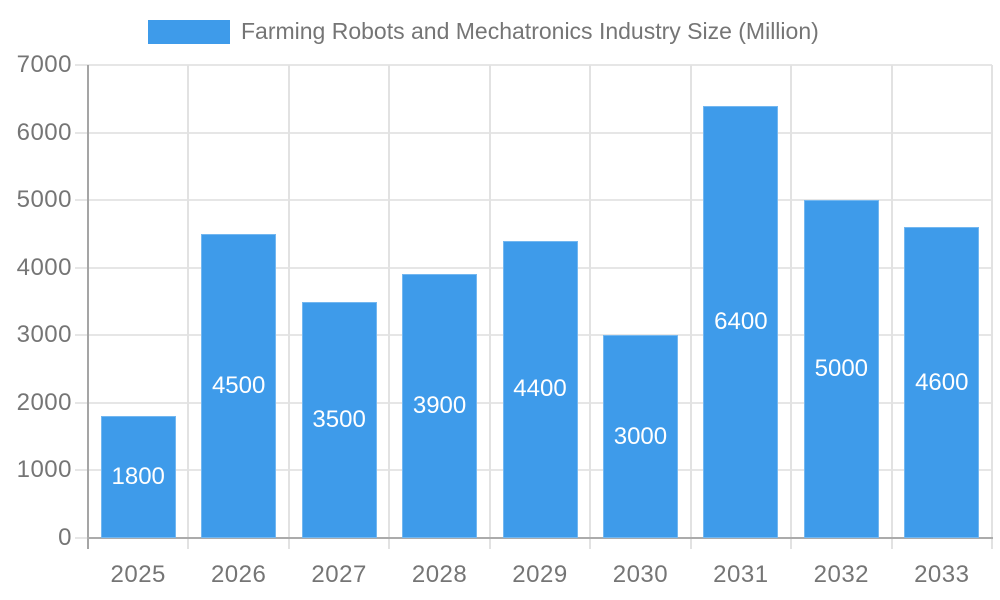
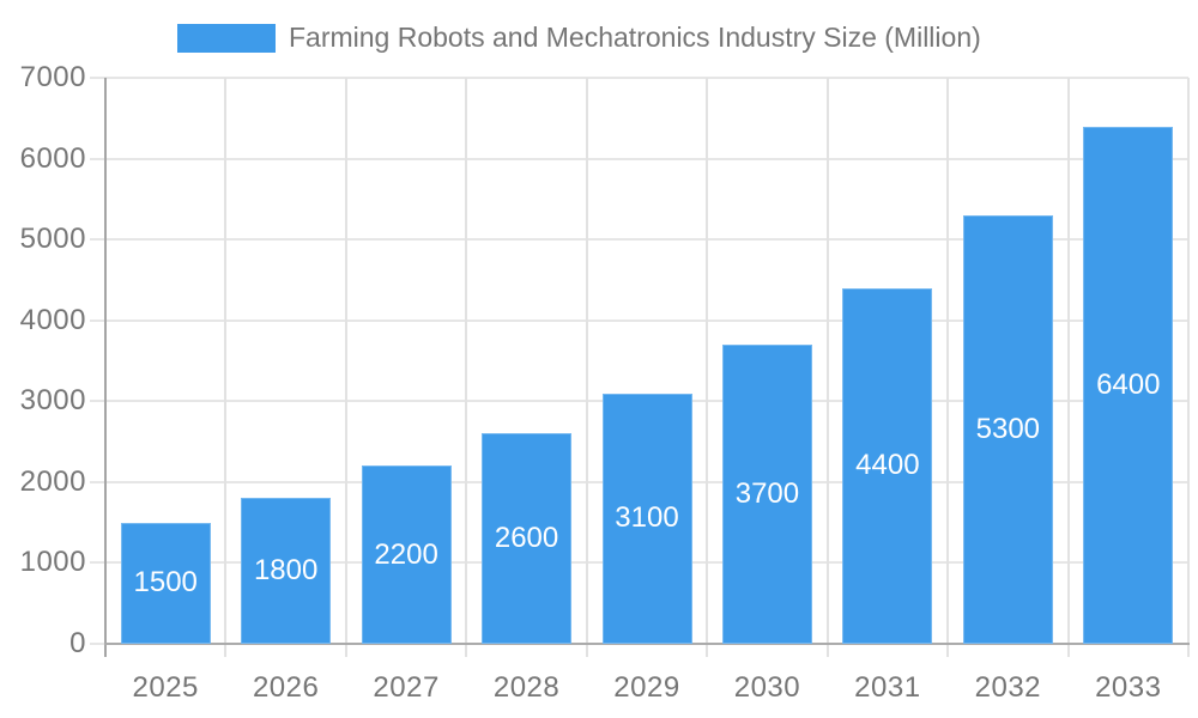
2025: 1800 -> 1500
2026: 4500 -> 1800
2027: 3500 -> 2200
2028: 3900 -> 2600
2029: 4400 -> 3100
2030: 3000 -> 3700
2031: 6400 -> 4400
2032: 5000 -> 5300
2033: 4600 -> 6400
